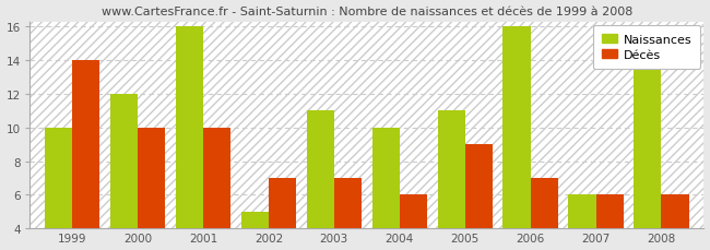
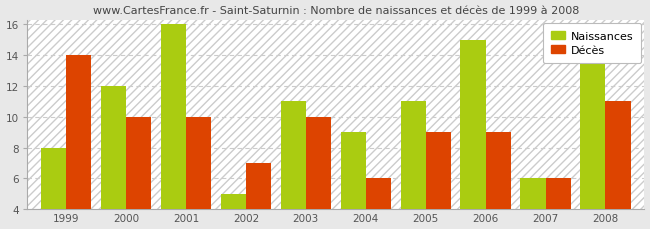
Naissances/1999: 10 -> 8
Décès/2003: 7 -> 10
Naissances/2004: 10 -> 9
Naissances/2006: 16 -> 15
Décès/2006: 7 -> 9
Décès/2008: 6 -> 11
